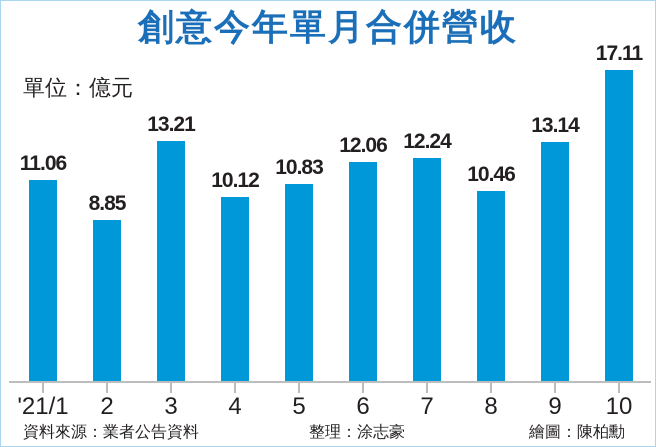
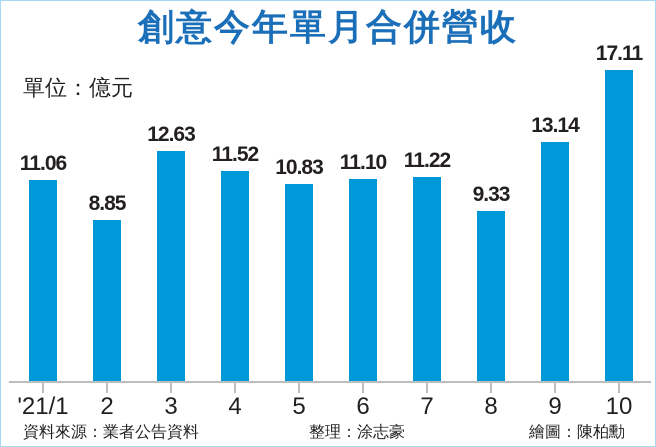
3: 13.21 -> 12.63
4: 10.12 -> 11.52
6: 12.06 -> 11.10
7: 12.24 -> 11.22
8: 10.46 -> 9.33
